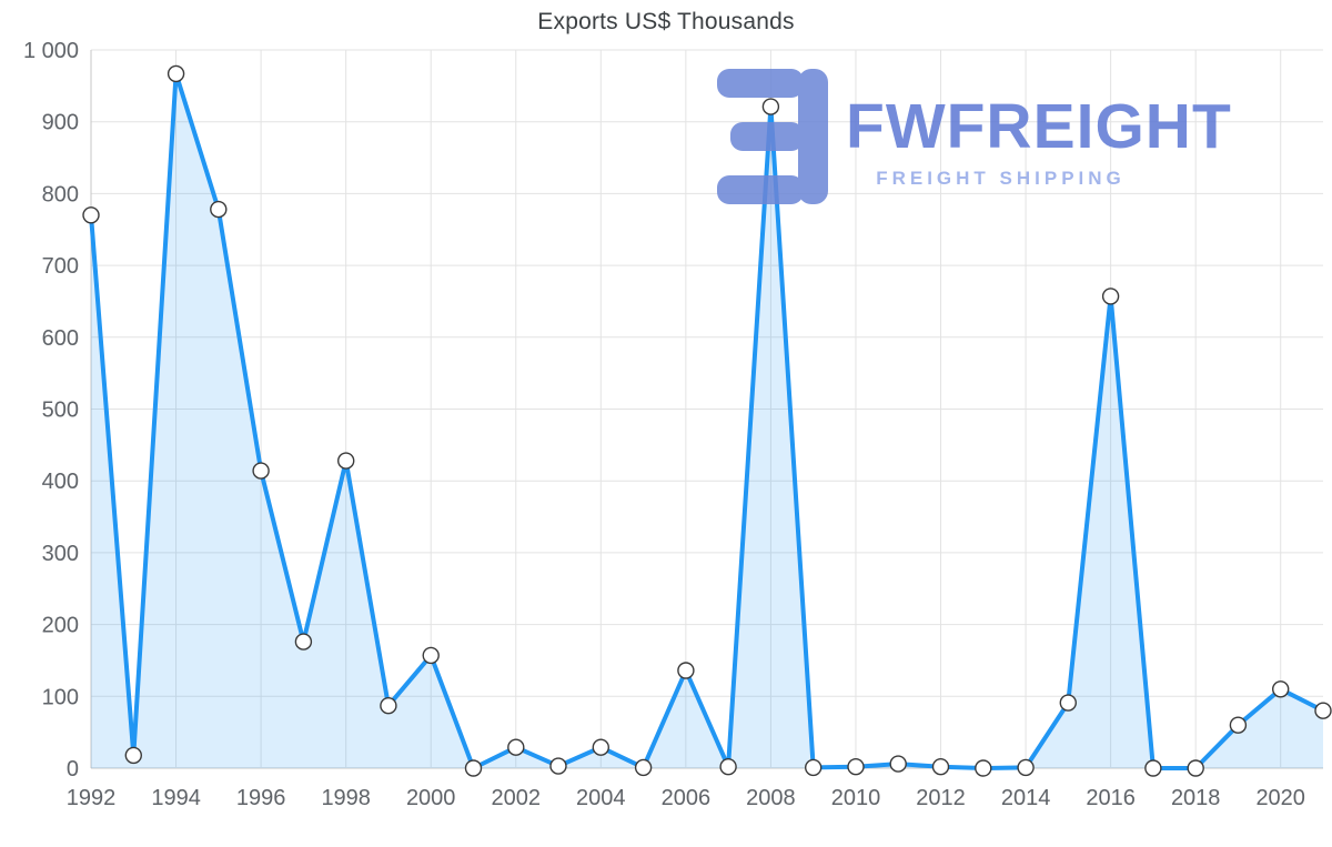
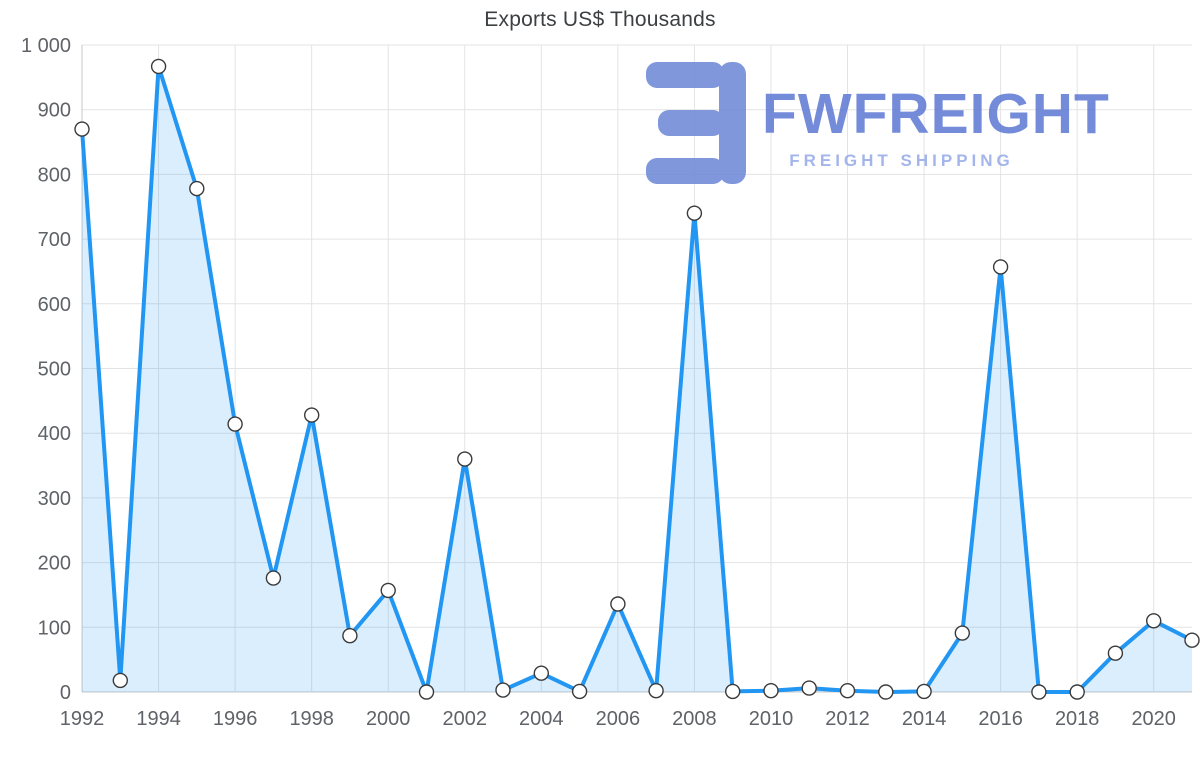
1992: 770 -> 870
2002: 30 -> 360
2008: 920 -> 740
